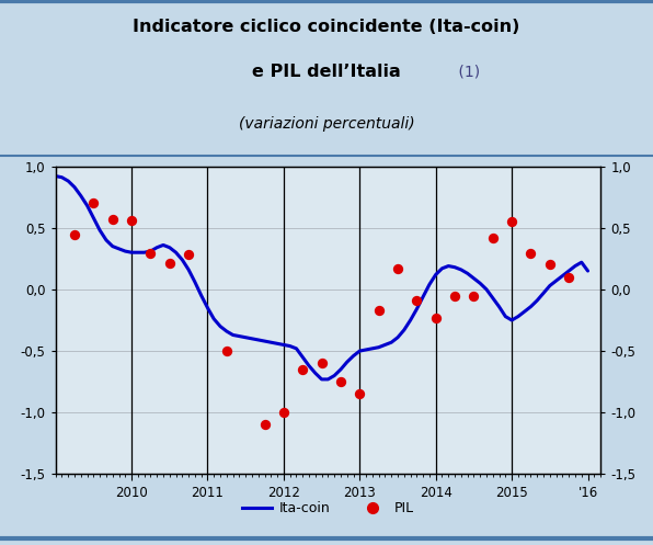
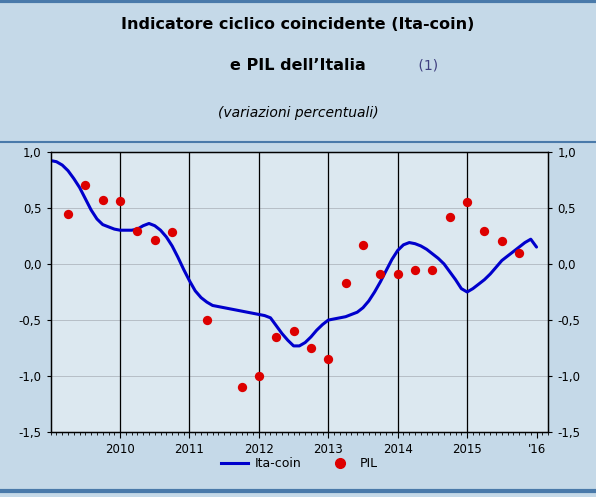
PIL/2014: -0,23 -> -0,09
